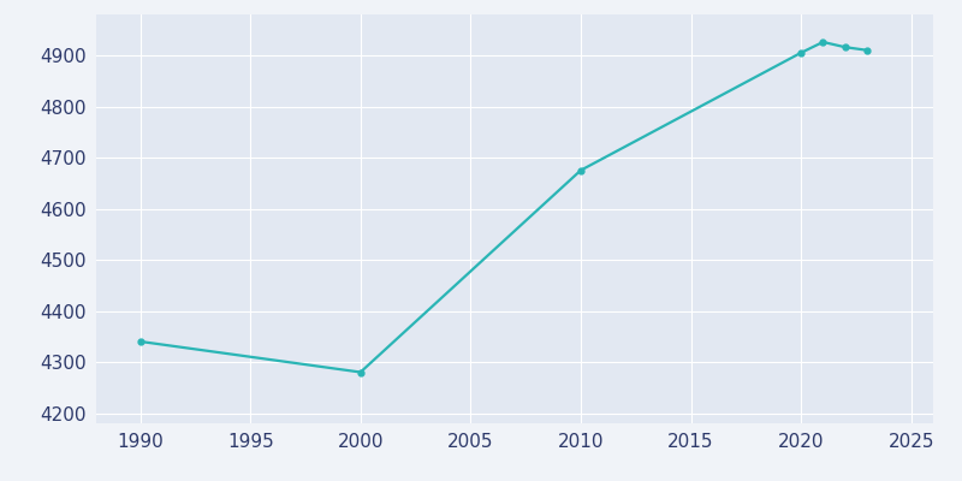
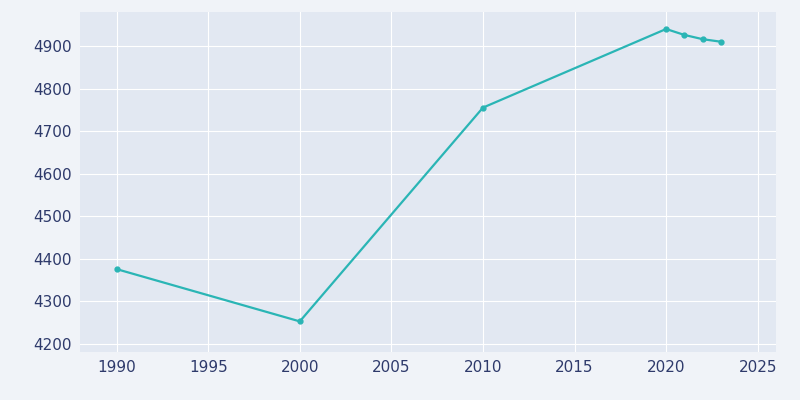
1990: 4340 -> 4375
2000: 4280 -> 4252
2010: 4675 -> 4755
2020: 4905 -> 4940
